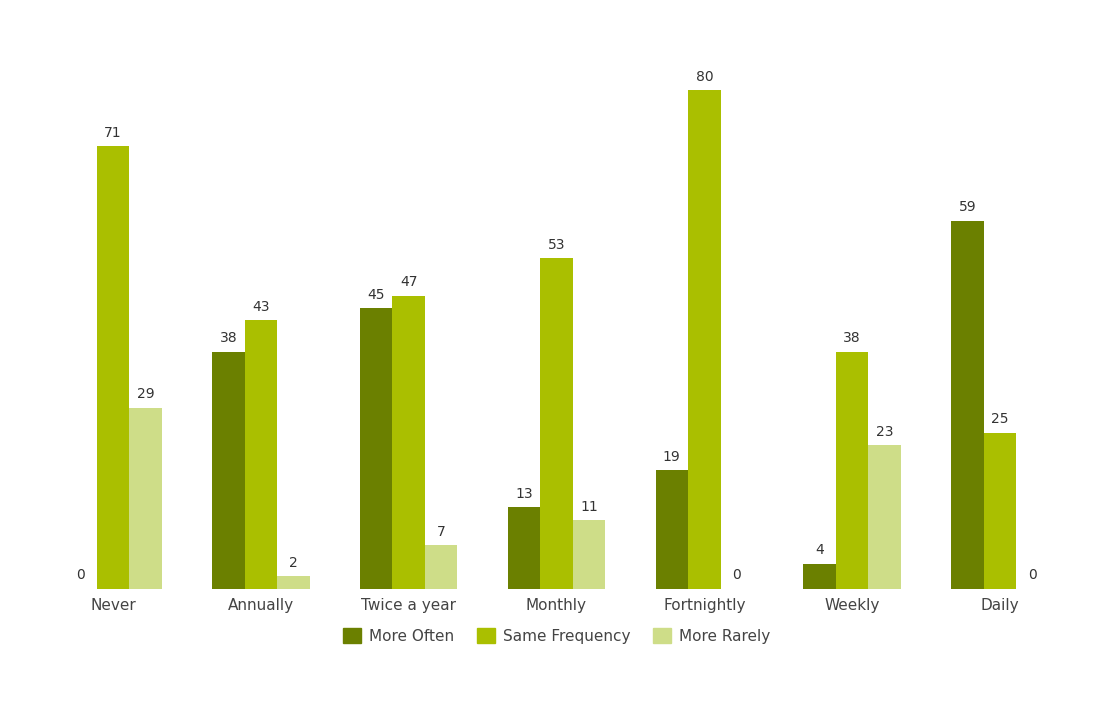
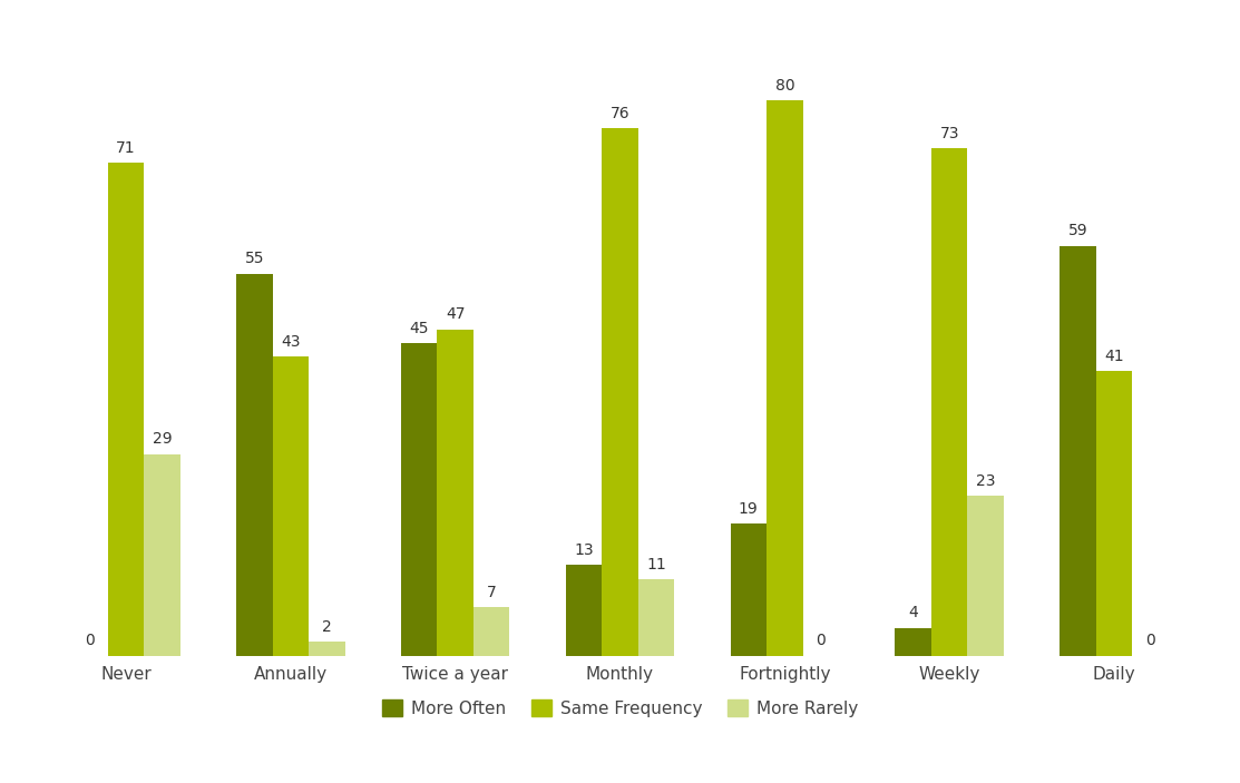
More Often/Annually: 38 -> 55
Same Frequency/Monthly: 53 -> 76
Same Frequency/Weekly: 38 -> 73
Same Frequency/Daily: 25 -> 41
